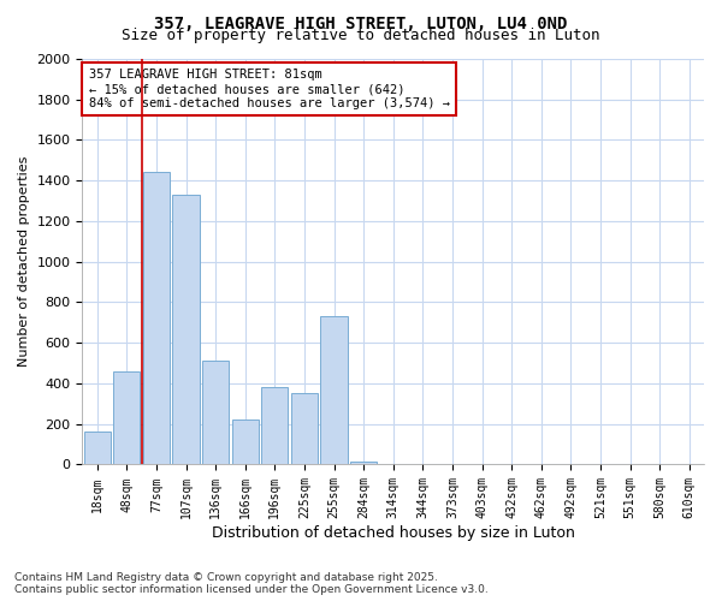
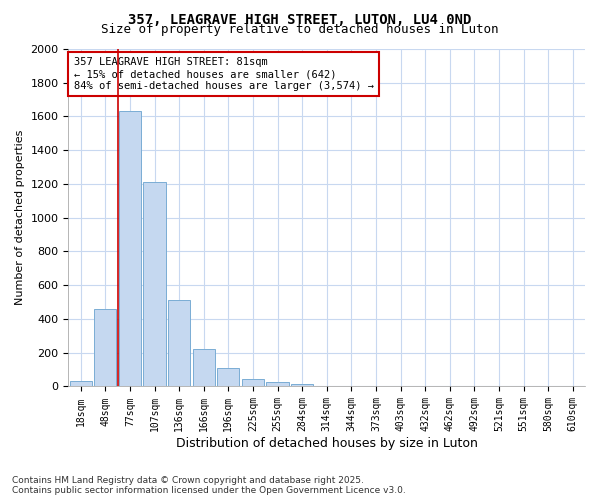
18sqm: 160 -> 40
77sqm: 1440 -> 1630
107sqm: 1330 -> 1210
196sqm: 380 -> 110
225sqm: 350 -> 40
255sqm: 730 -> 20
